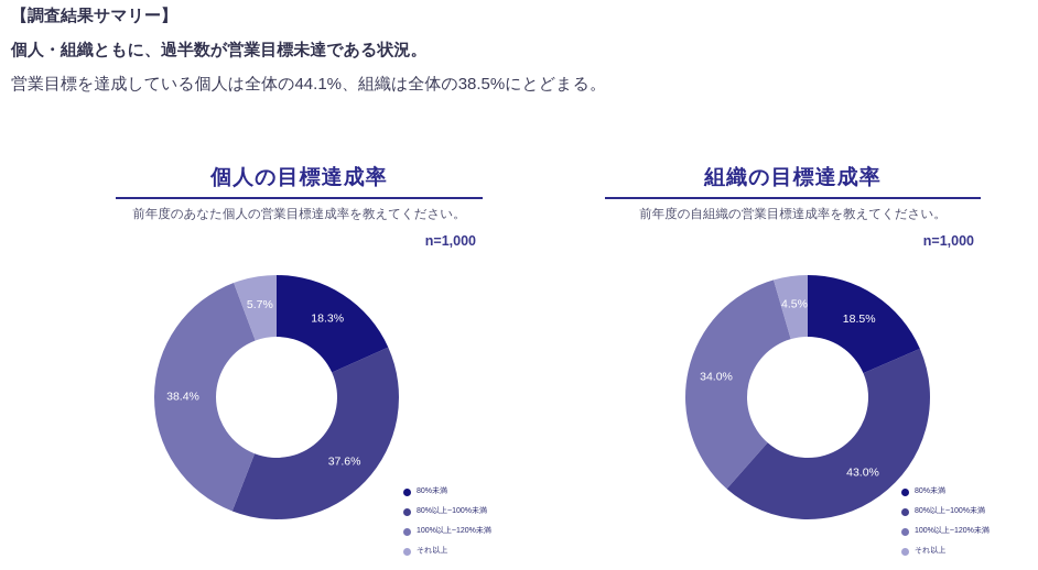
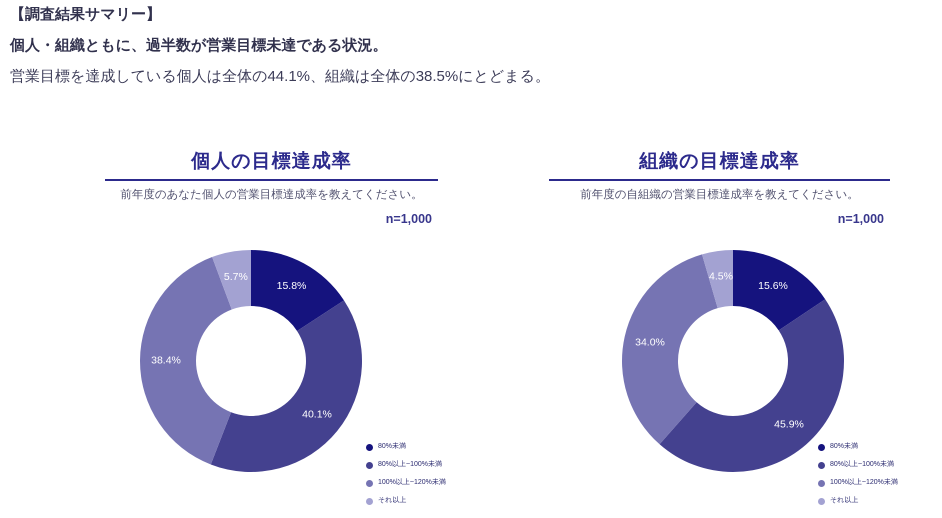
個人の目標達成率/80%未満: 18.3% -> 15.8%
個人の目標達成率/80%以上~100%未満: 37.6% -> 40.1%
組織の目標達成率/80%未満: 18.5% -> 15.6%
組織の目標達成率/80%以上~100%未満: 43.0% -> 45.9%
